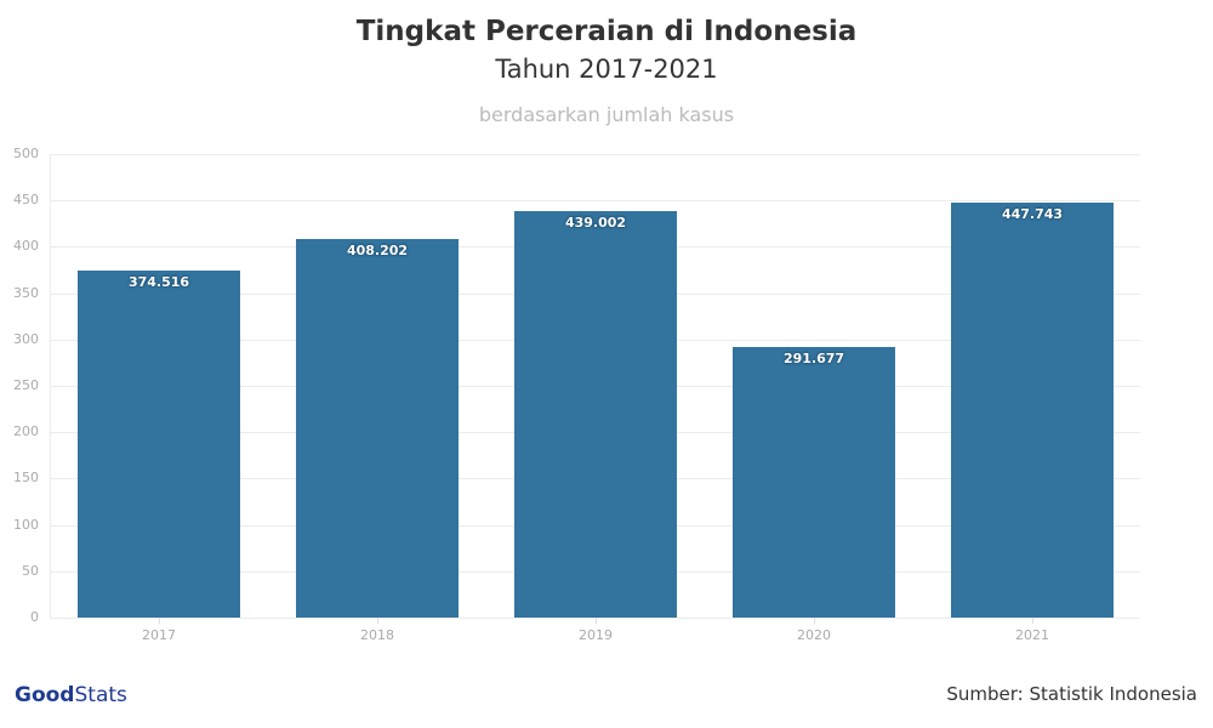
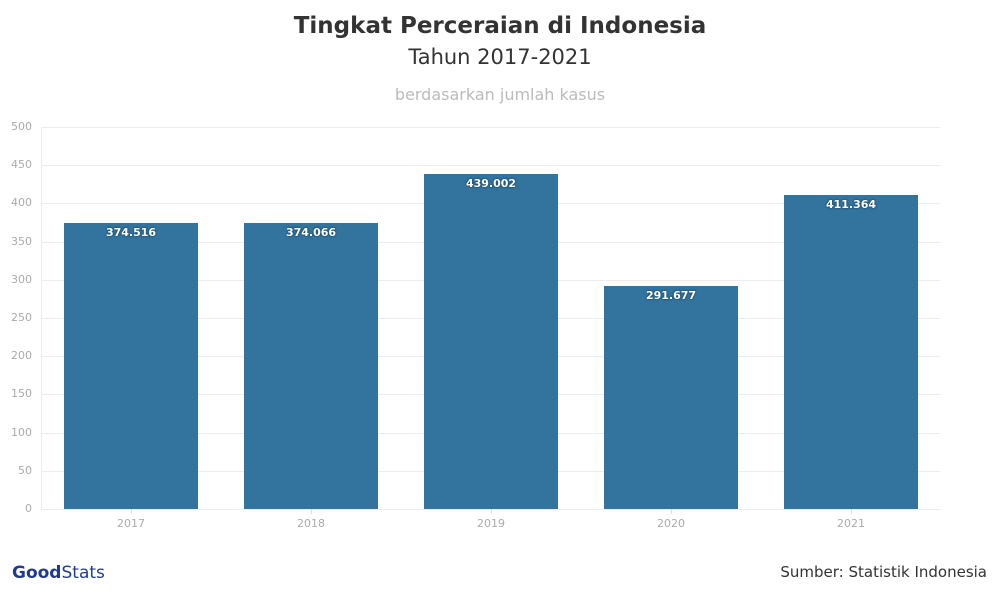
2018: 408.202 -> 374.066
2021: 447.743 -> 411.364
